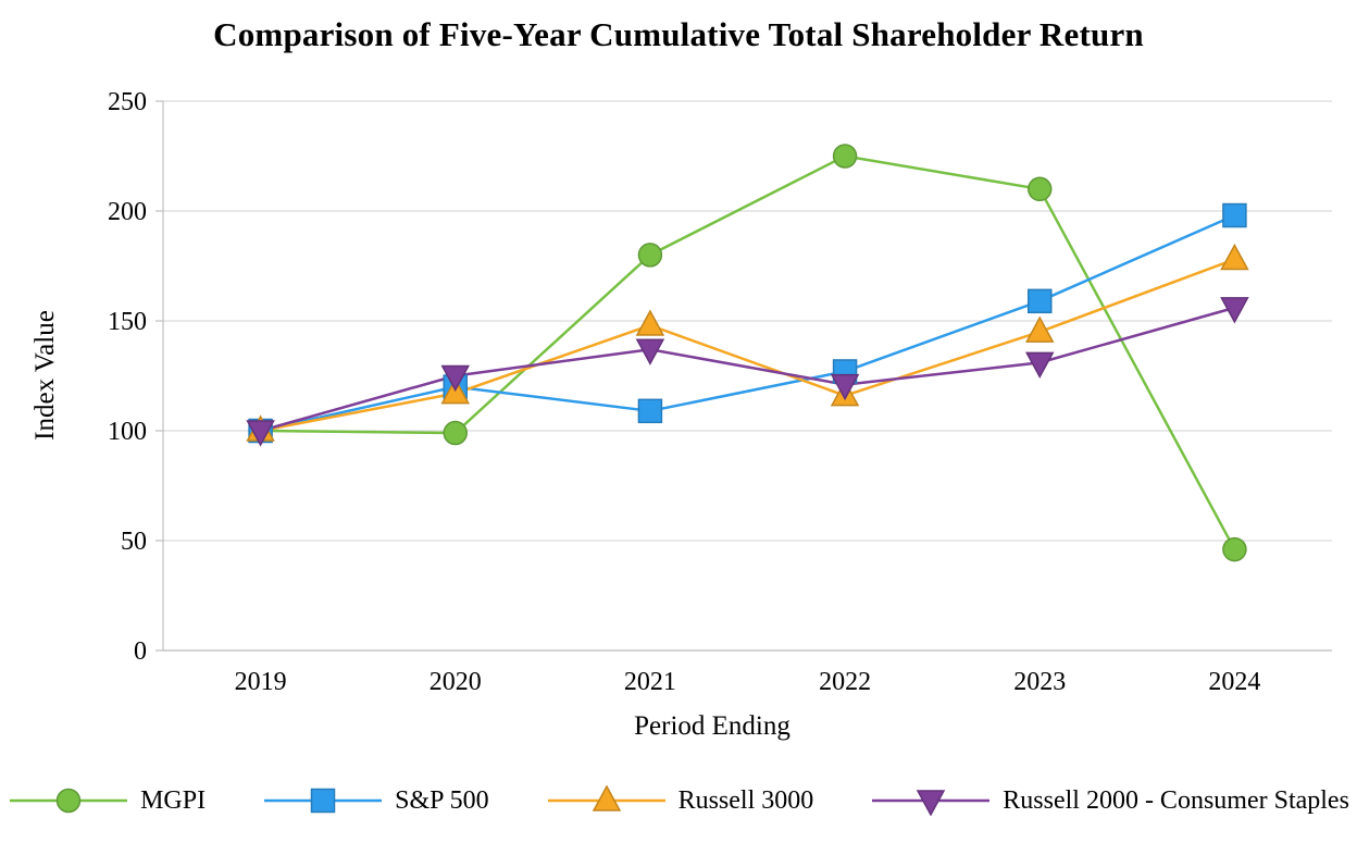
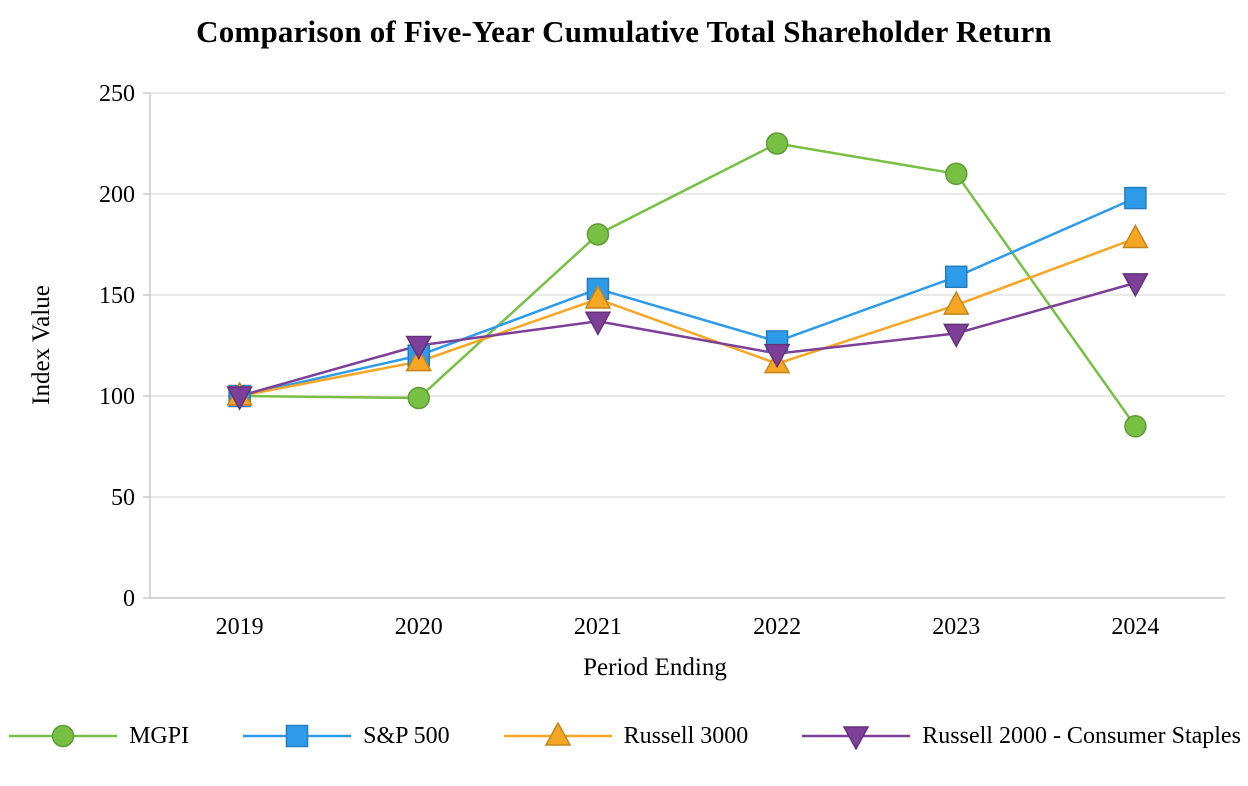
S&P 500/2021: 109 -> 153
MGPI/2024: 46 -> 85
